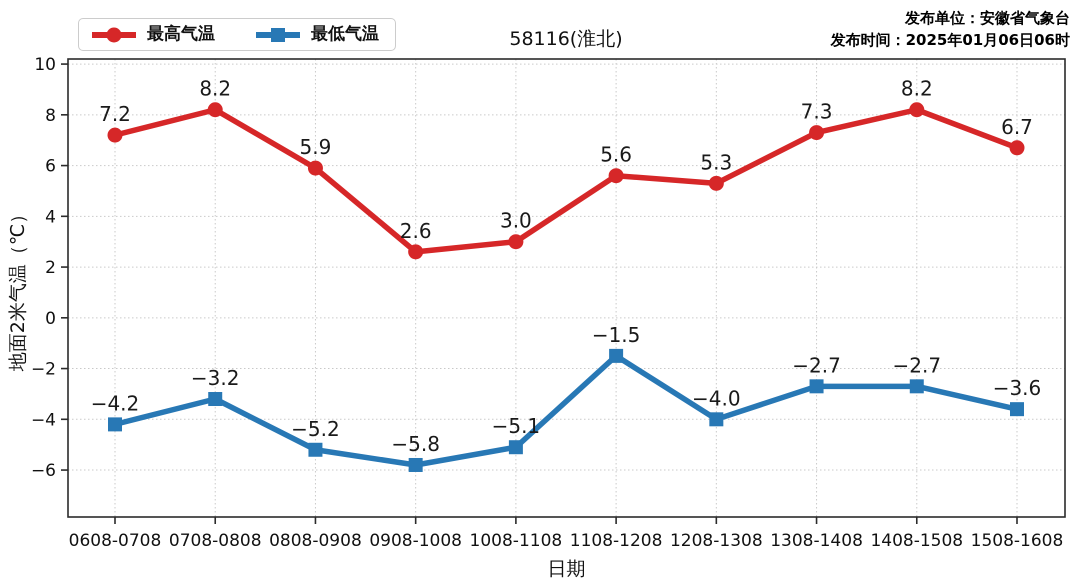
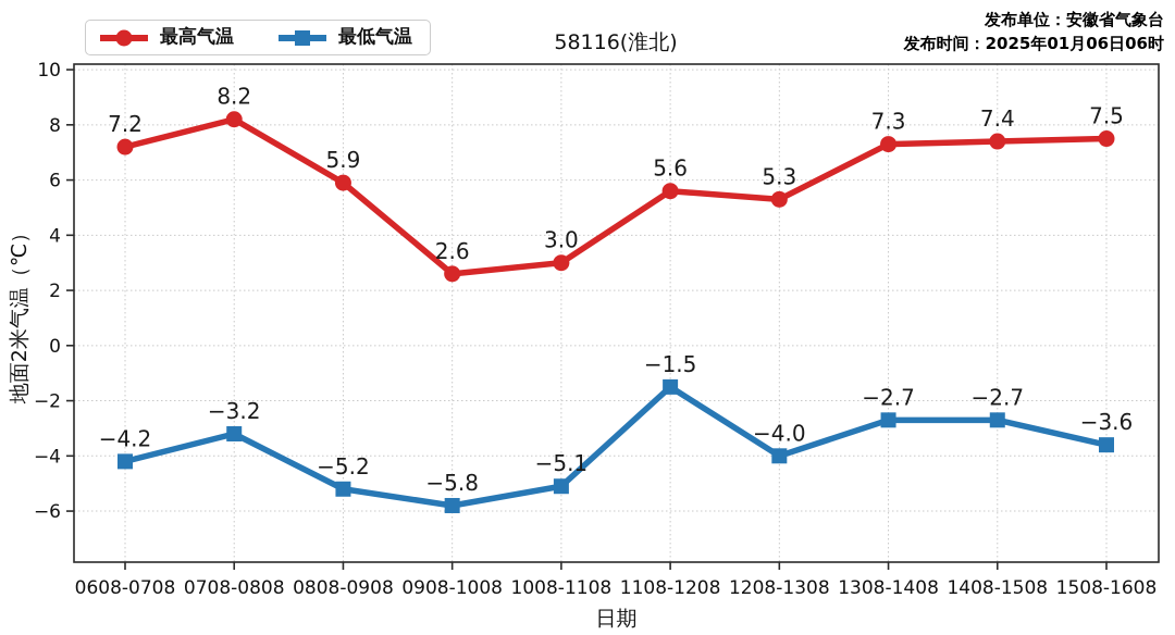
最高气温/1408-1508: 8.2 -> 7.4
最高气温/1508-1608: 6.7 -> 7.5
